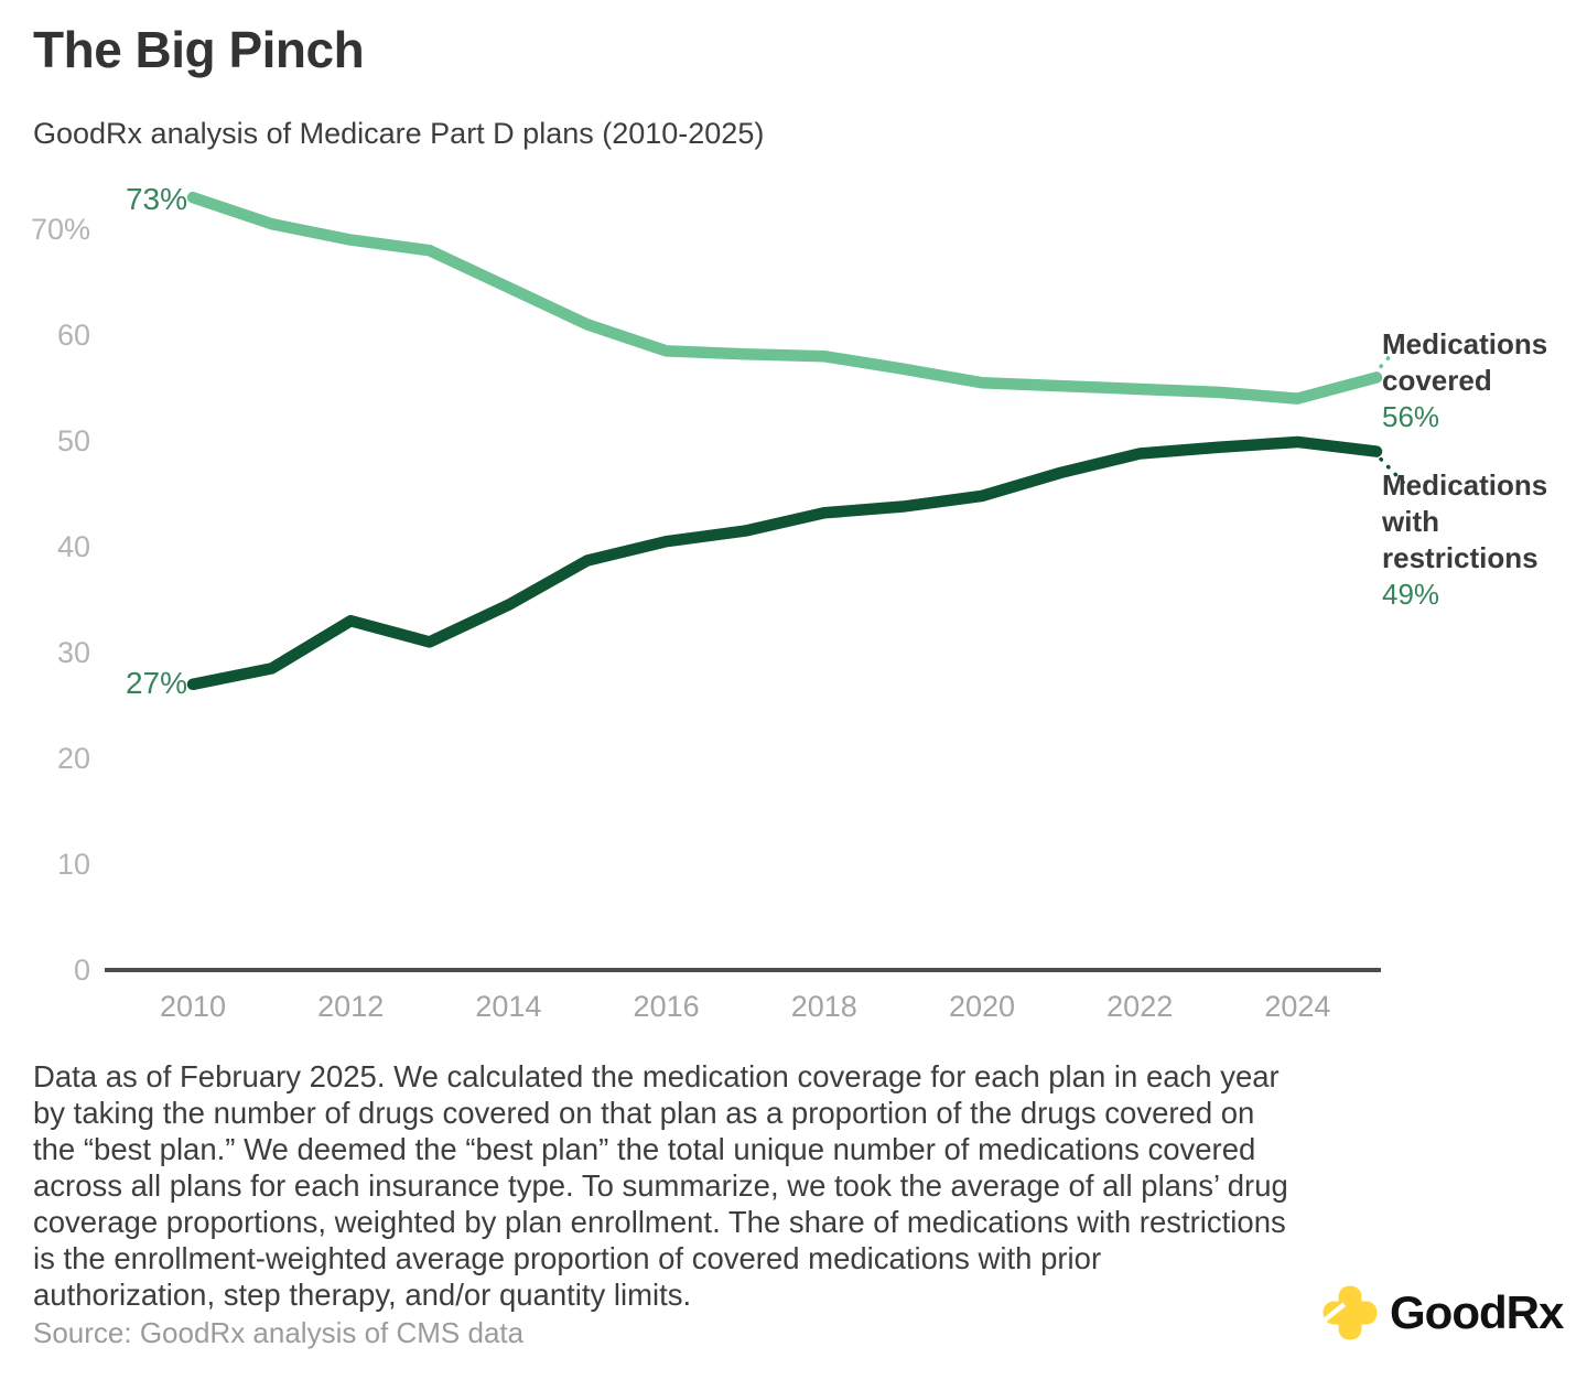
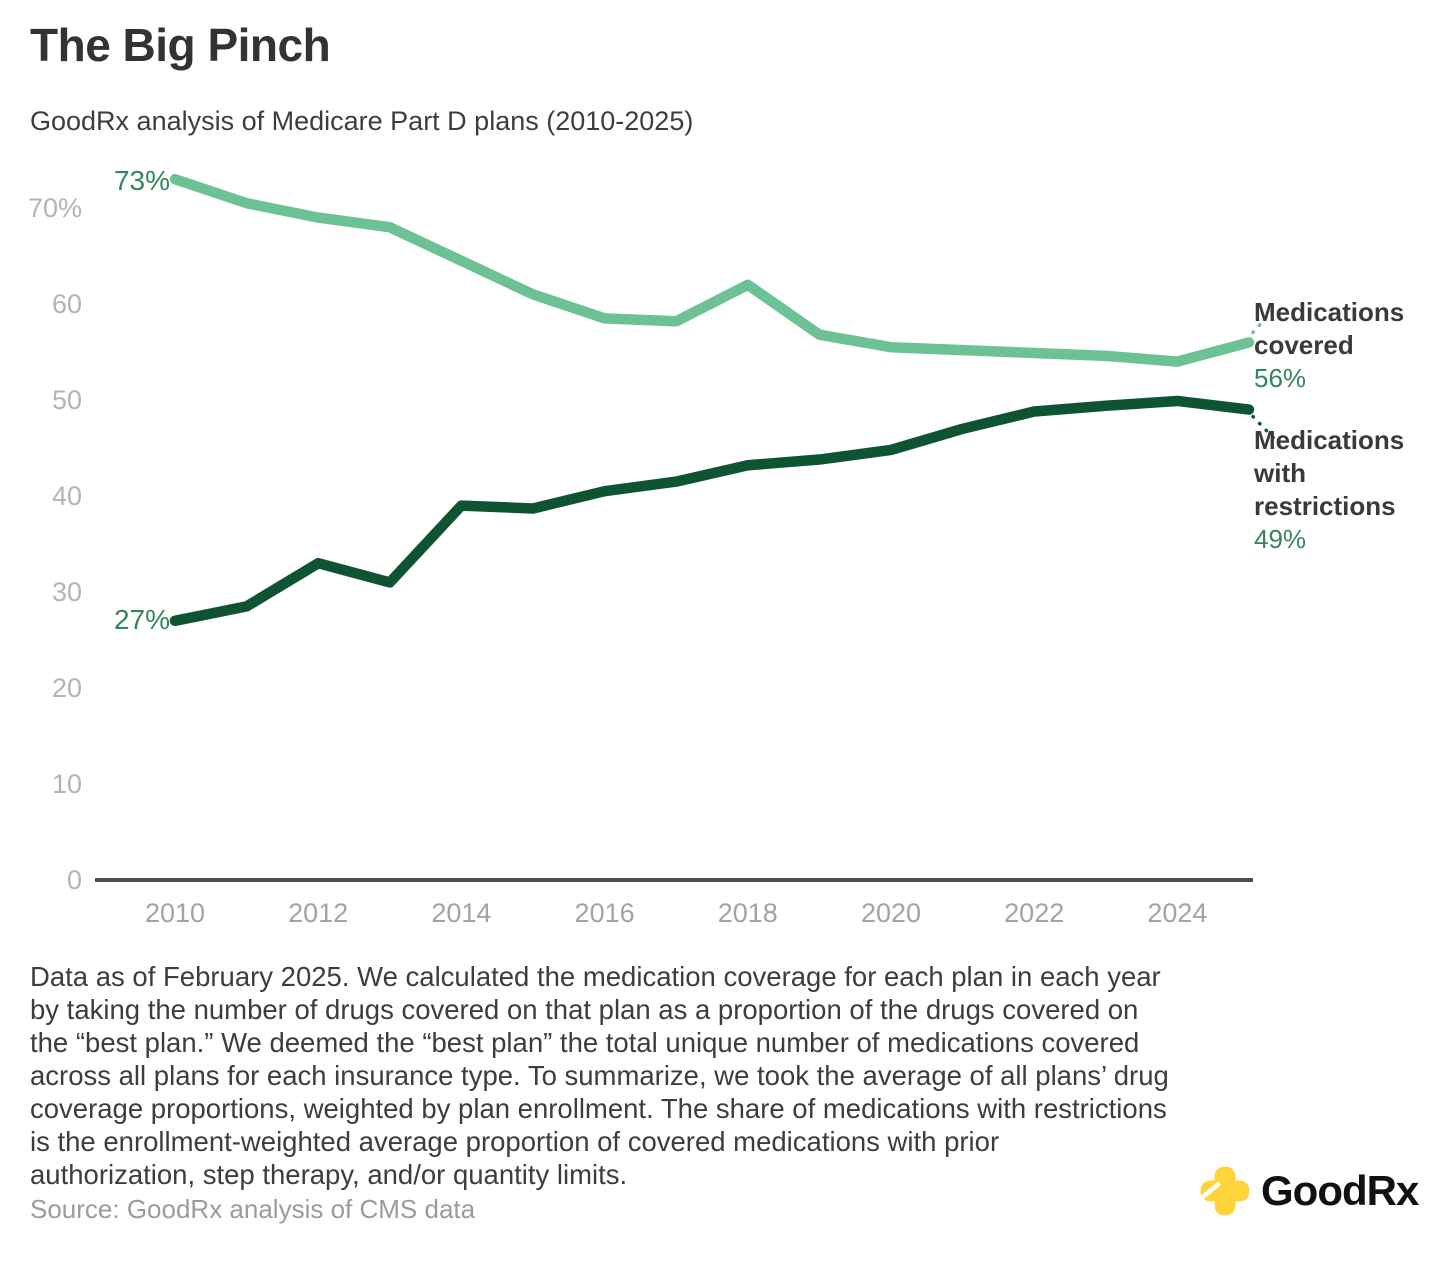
Medications with restrictions/2014: 34% -> 39%
Medications covered/2018: 58% -> 62%
